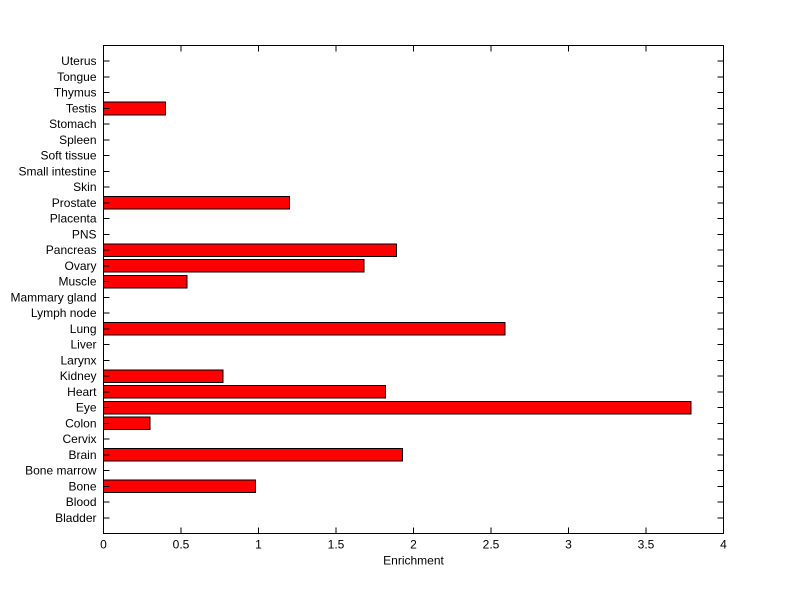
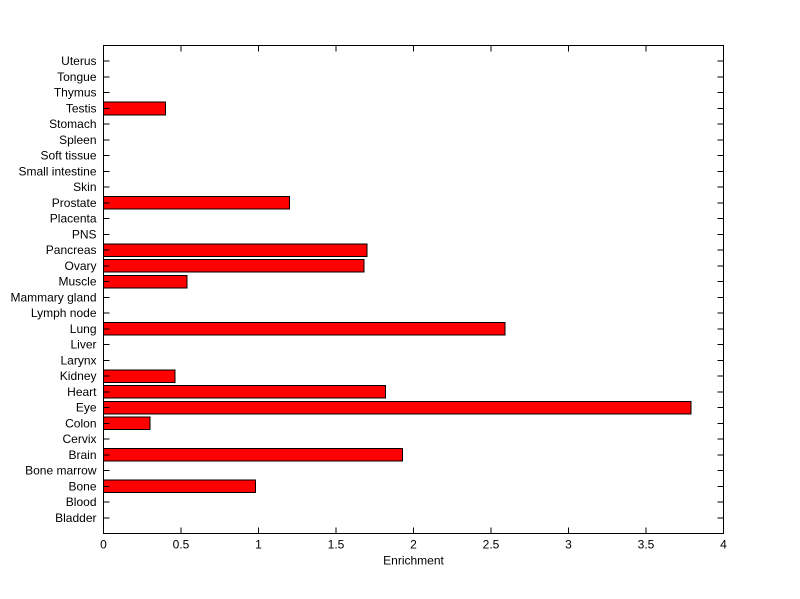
Pancreas: 1.89 -> 1.70
Kidney: 0.77 -> 0.46
